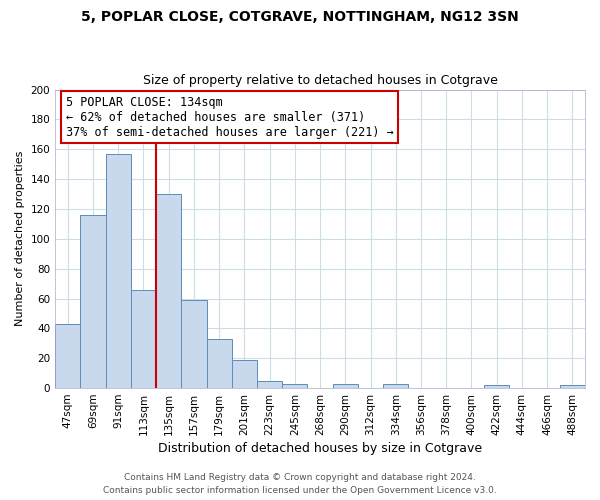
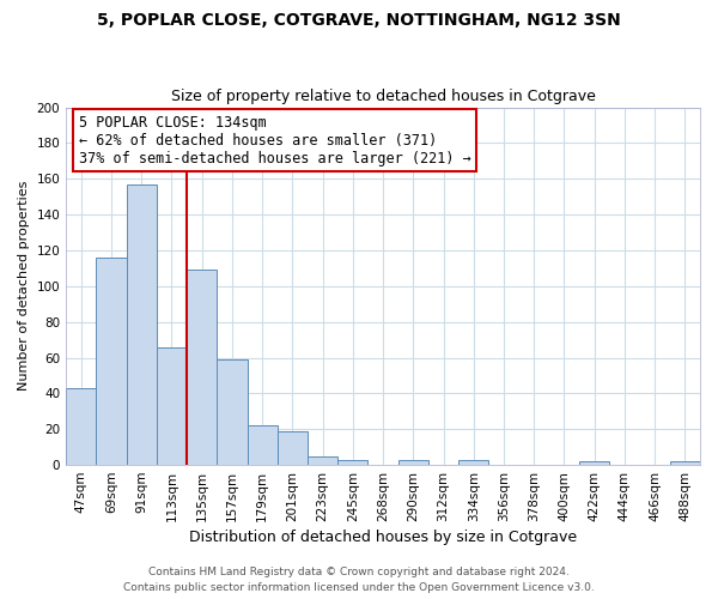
135sqm: 130 -> 109
179sqm: 33 -> 22
